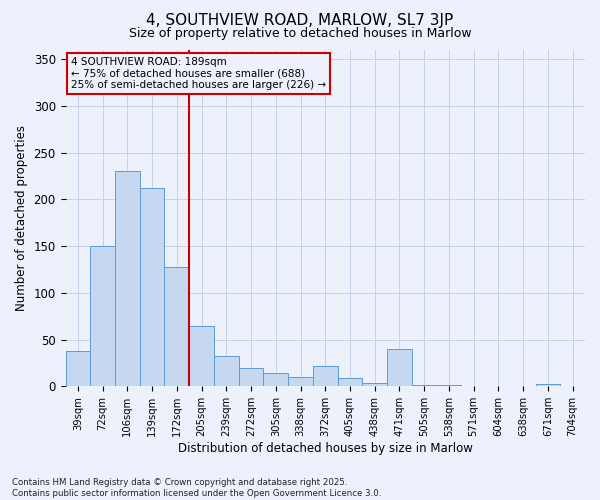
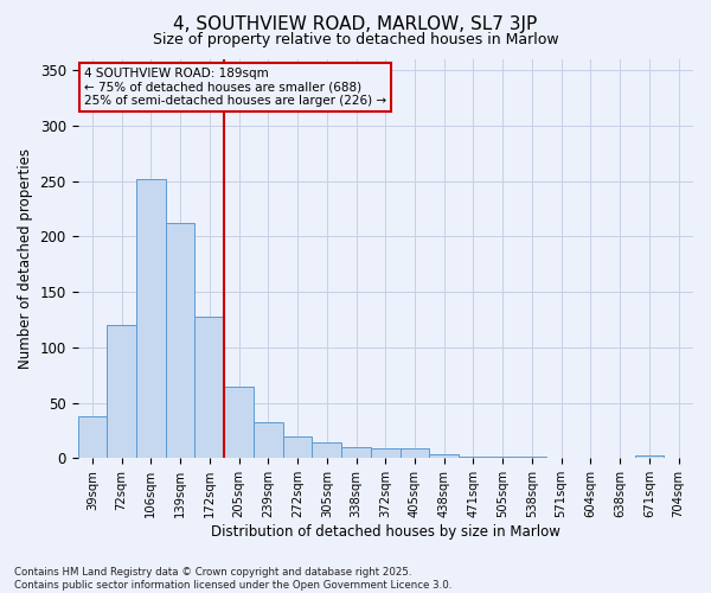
72sqm: 150 -> 120
106sqm: 230 -> 252
372sqm: 22 -> 9
471sqm: 40 -> 1
